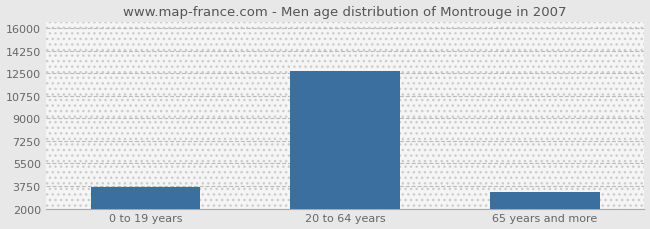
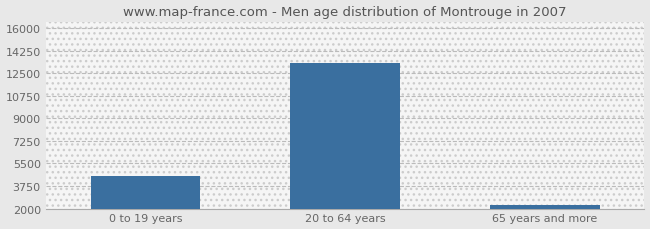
0 to 19 years: 3700 -> 4500
20 to 64 years: 12700 -> 13300
65 years and more: 3300 -> 2300
